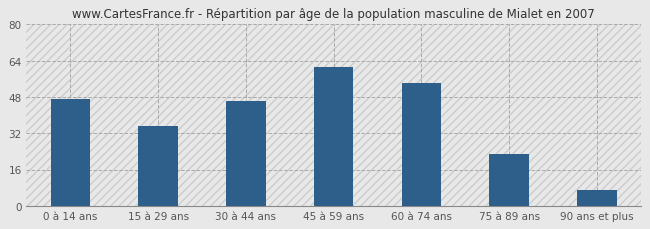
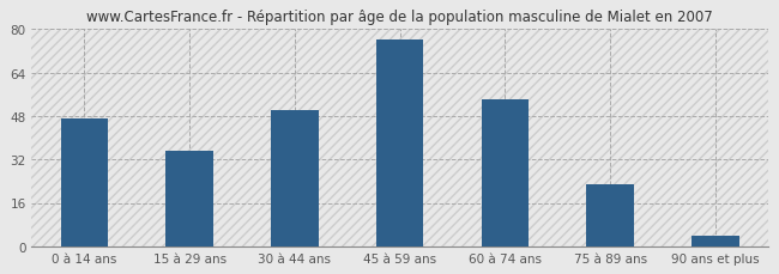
30 à 44 ans: 46 -> 50
45 à 59 ans: 61 -> 76
90 ans et plus: 7 -> 4
